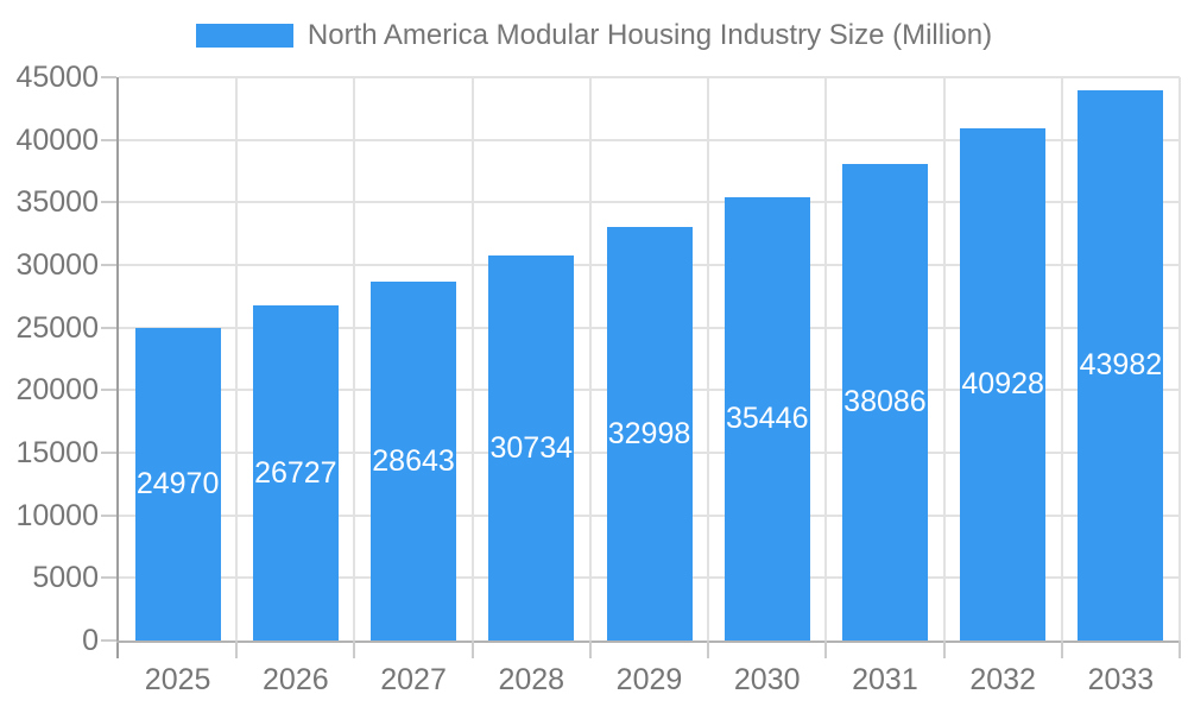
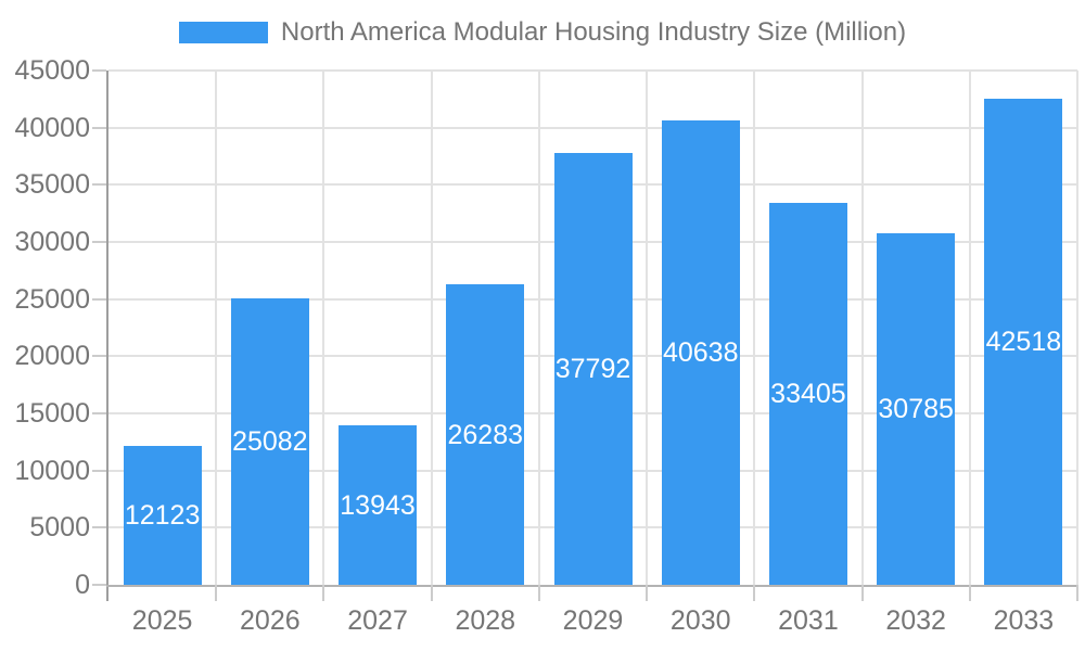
2025: 24970 -> 12123
2026: 26727 -> 25082
2027: 28643 -> 13943
2028: 30734 -> 26283
2029: 32998 -> 37792
2030: 35446 -> 40638
2031: 38086 -> 33405
2032: 40928 -> 30785
2033: 43982 -> 42518
